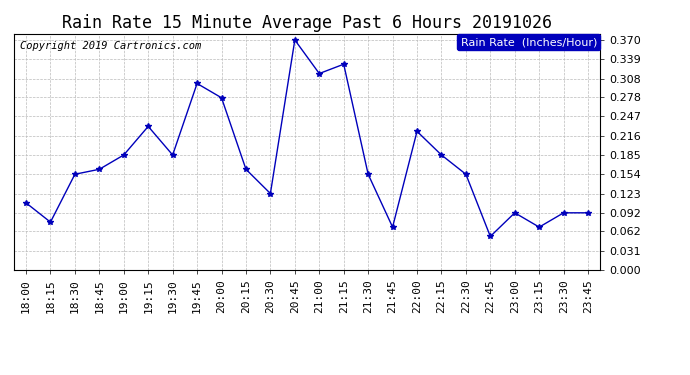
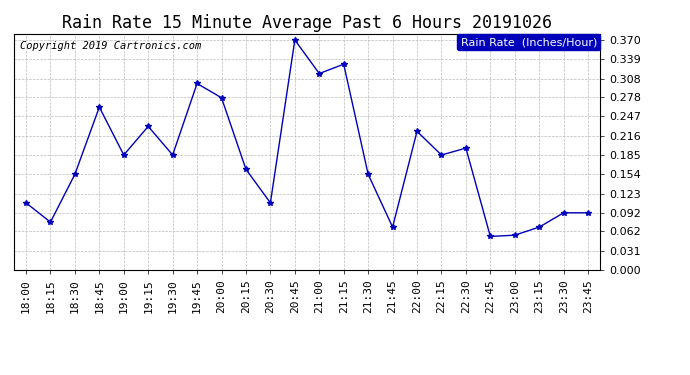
18:45: 0.162 -> 0.262
20:30: 0.123 -> 0.108
22:30: 0.154 -> 0.196
23:00: 0.092 -> 0.056
